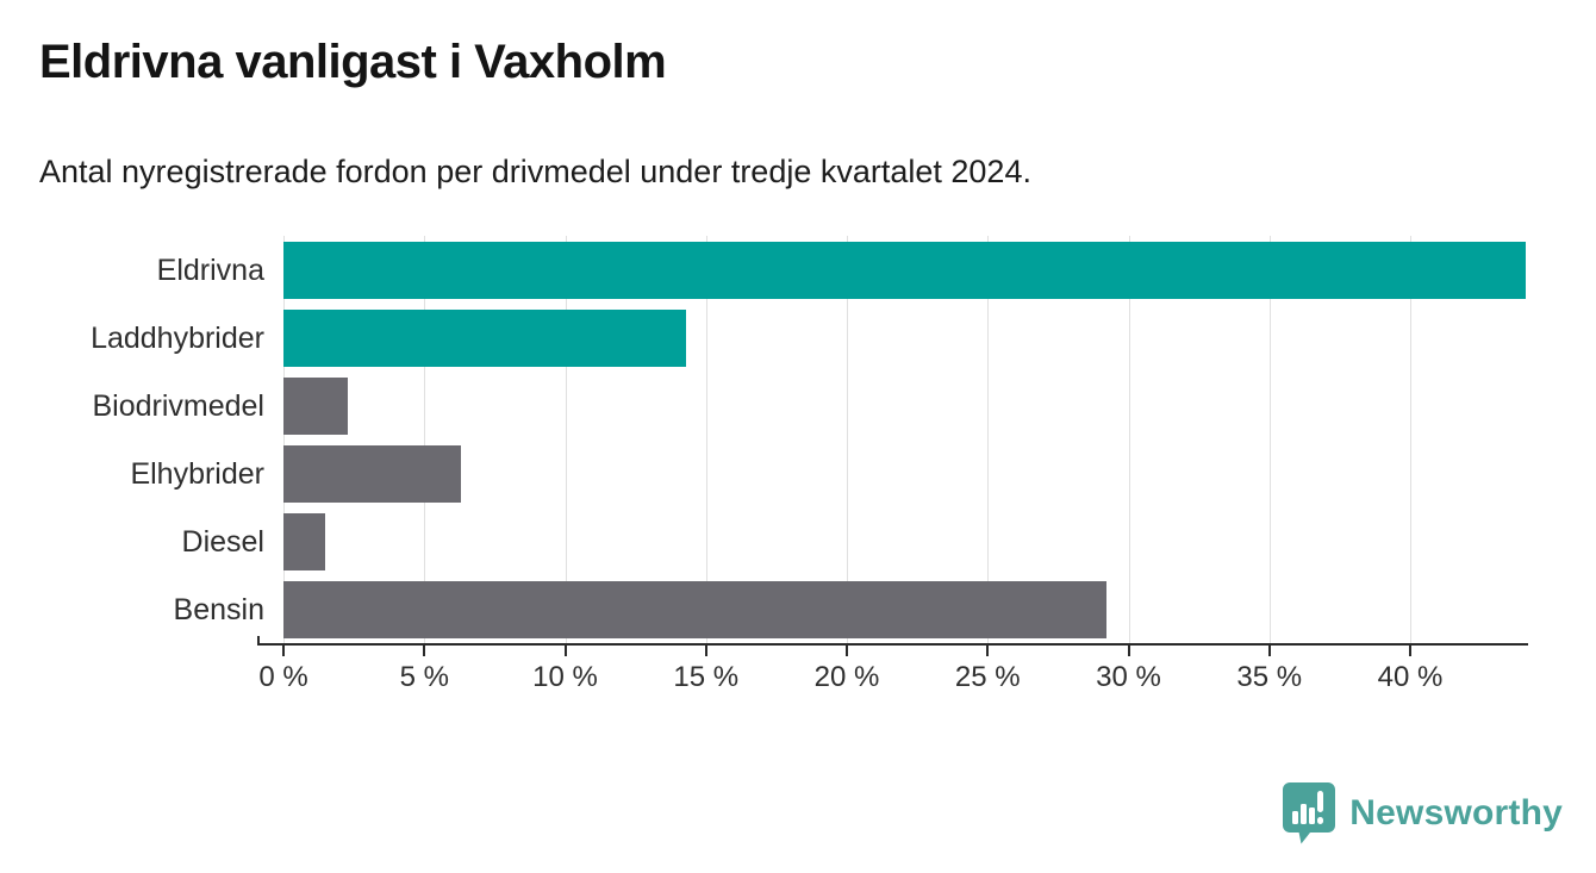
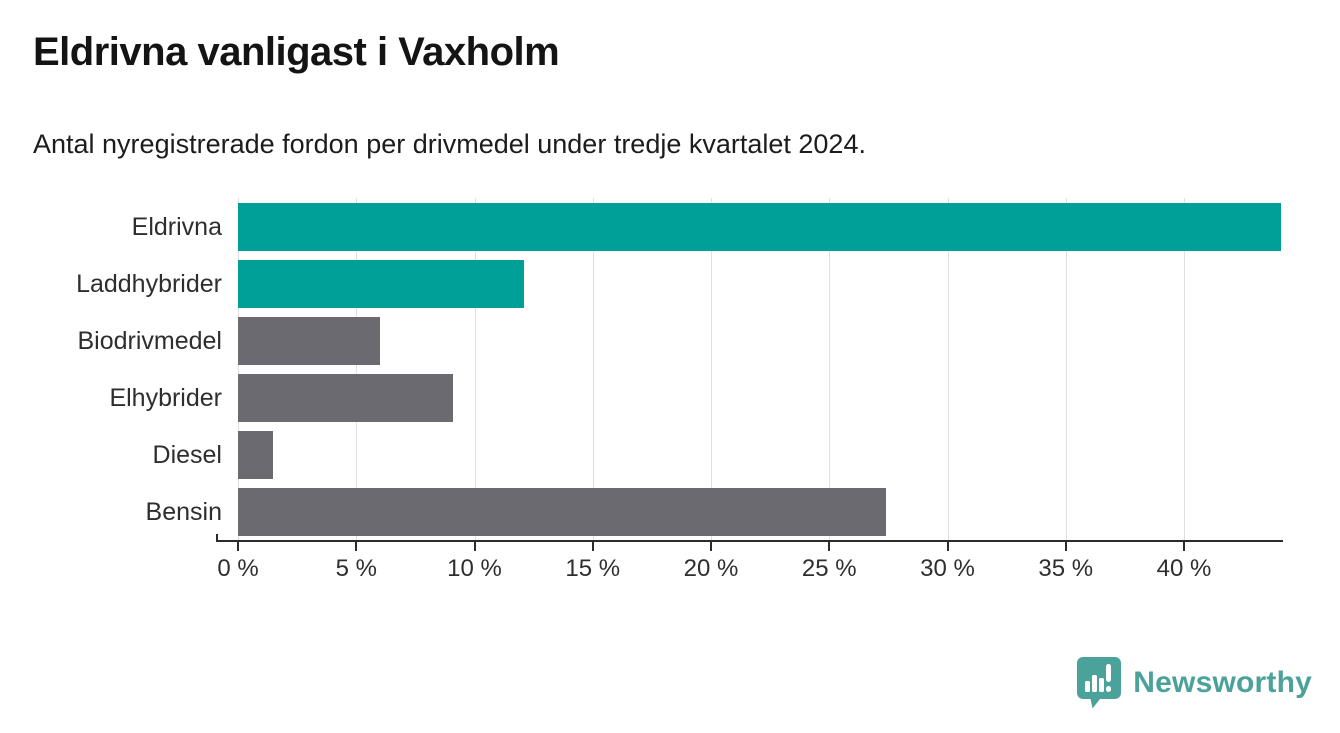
Laddhybrider: 14.3% -> 12.1%
Biodrivmedel: 2.3% -> 6.0%
Elhybrider: 6.3% -> 9.1%
Bensin: 29.2% -> 27.4%
